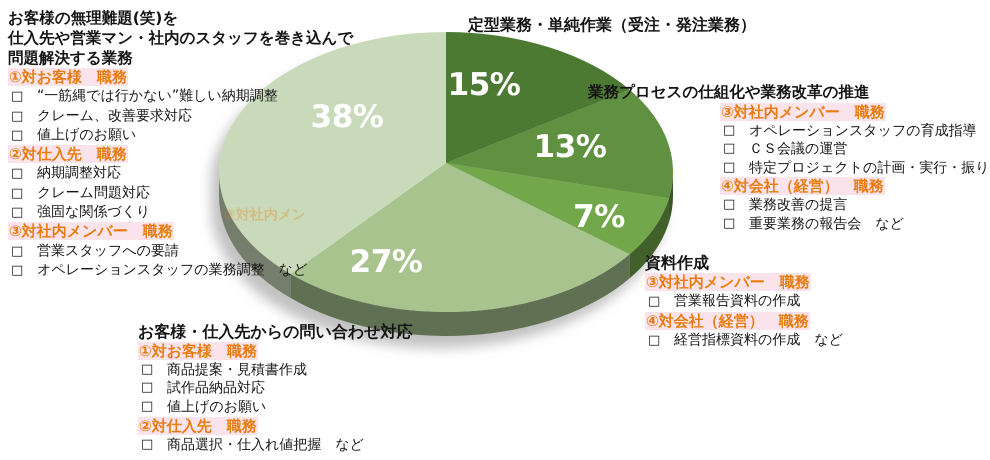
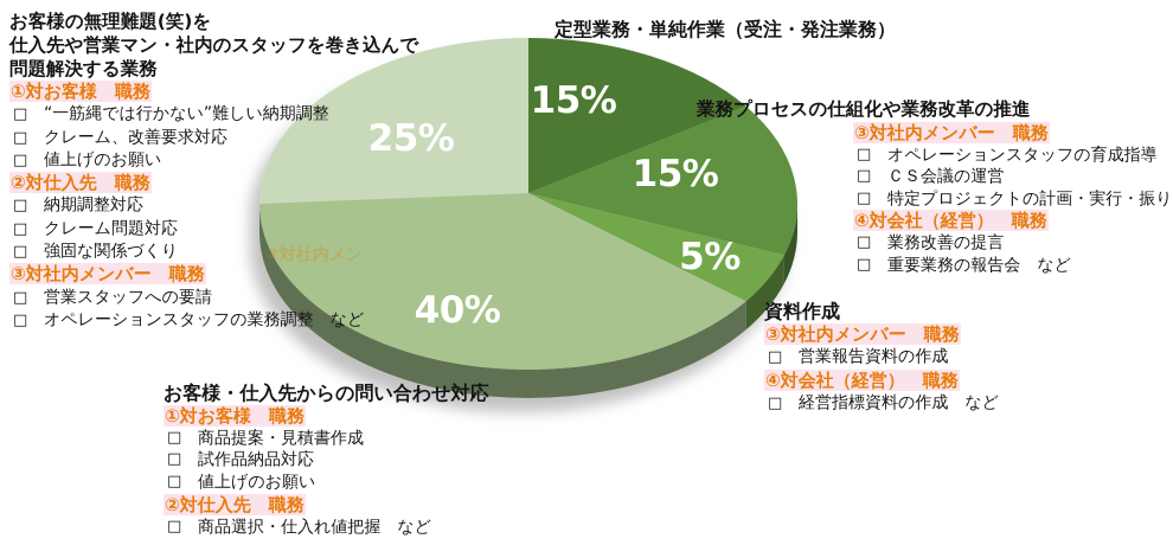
業務プロセスの仕組化や業務改革の推進: 13% -> 15%
資料作成: 7% -> 5%
お客様・仕入先からの問い合わせ対応: 27% -> 40%
お客様の無理難題(笑)を仕入先や営業マン・社内のスタッフを巻き込んで問題解決する業務: 38% -> 25%
